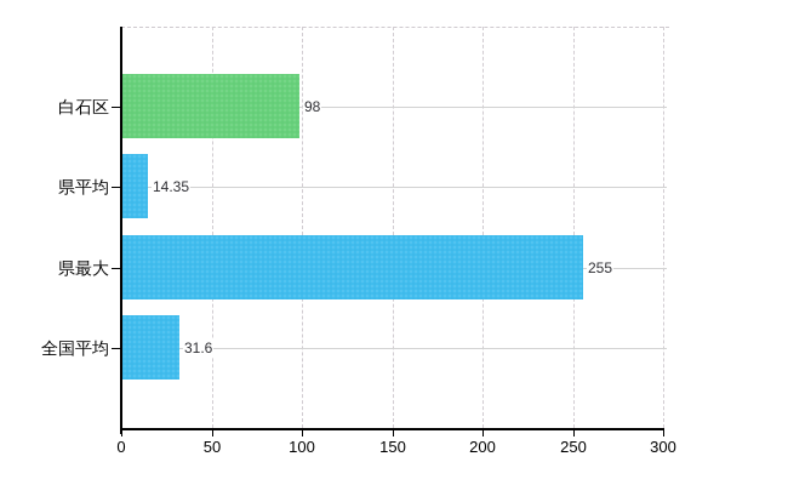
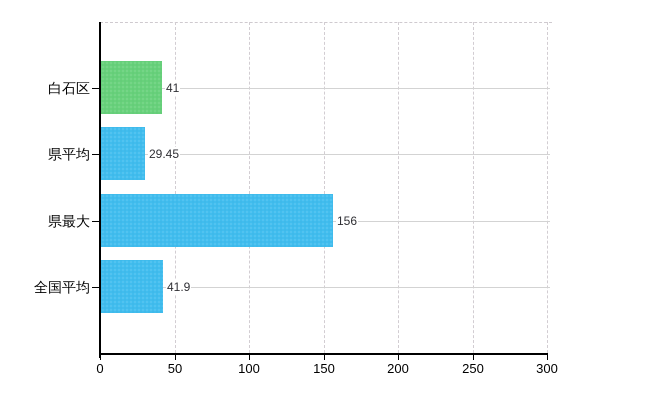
白石区: 98 -> 41
県平均: 14.35 -> 29.45
県最大: 255 -> 156
全国平均: 31.6 -> 41.9
